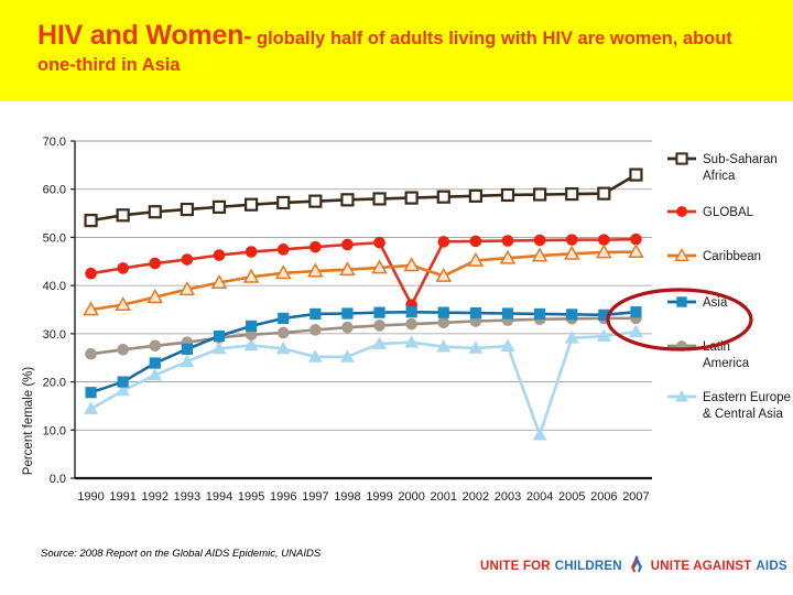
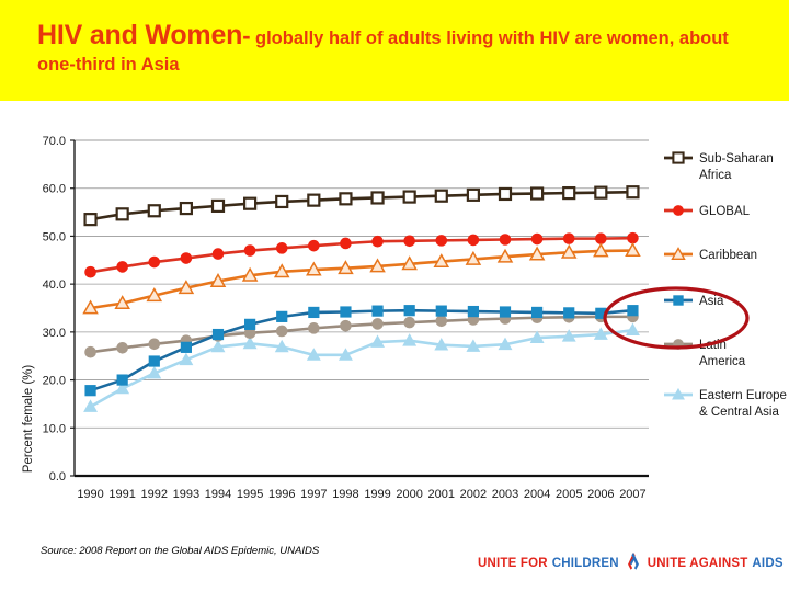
GLOBAL/2000: 36 -> 49
Caribbean/2001: 42 -> 45
Eastern Europe & Central Asia/2004: 9 -> 29
Sub-Saharan Africa/2007: 63 -> 59
